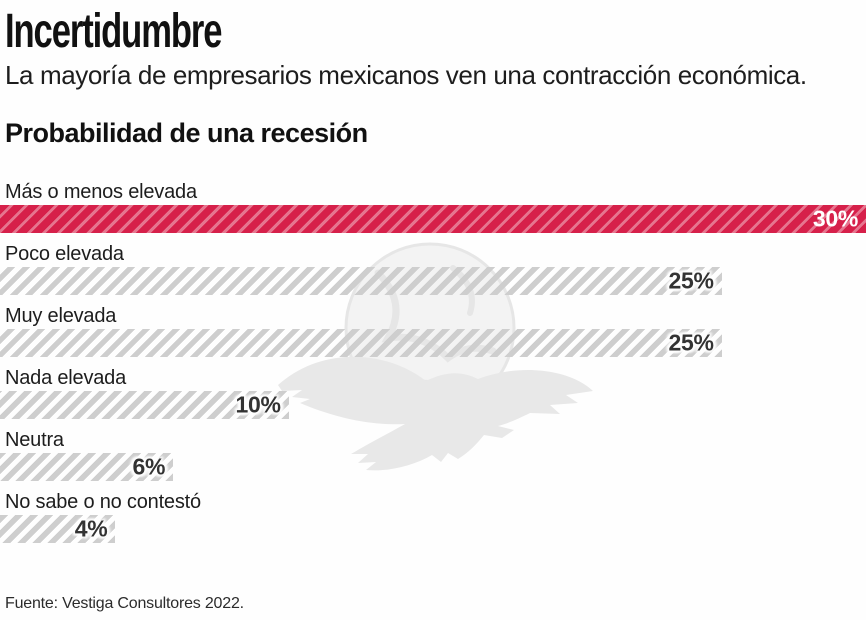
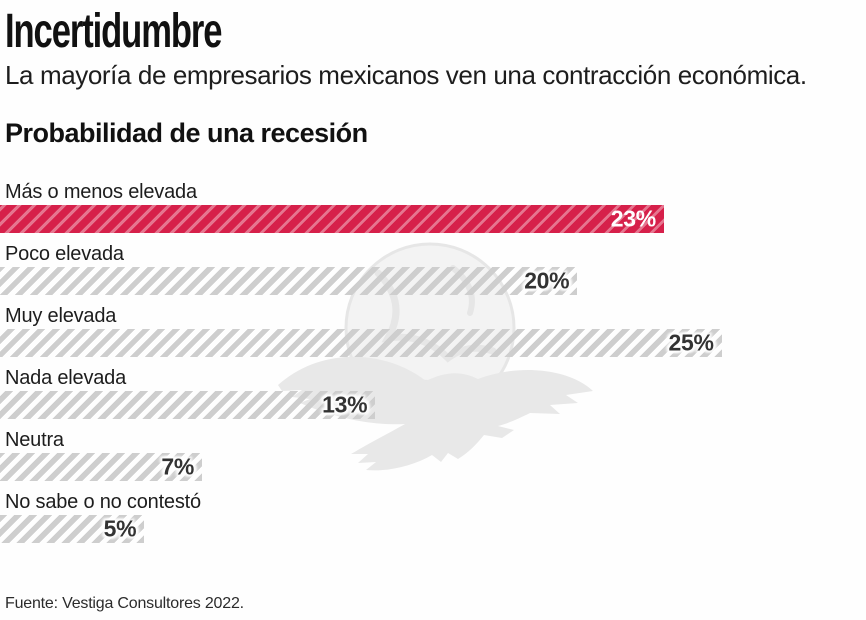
Más o menos elevada: 30% -> 23%
Poco elevada: 25% -> 20%
Nada elevada: 10% -> 13%
Neutra: 6% -> 7%
No sabe o no contestó: 4% -> 5%
